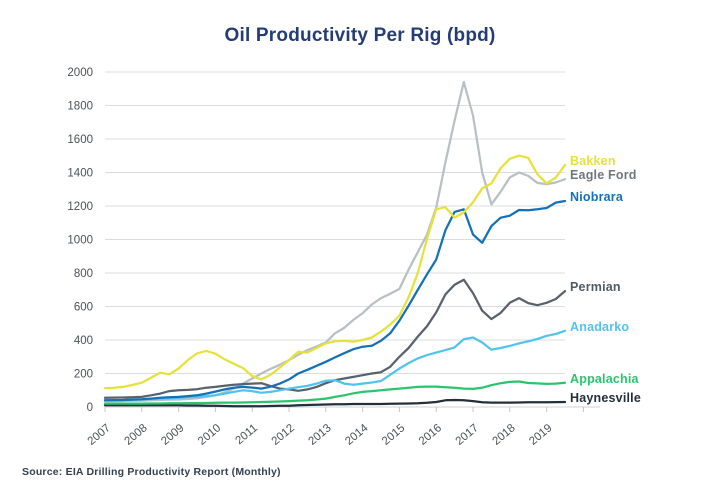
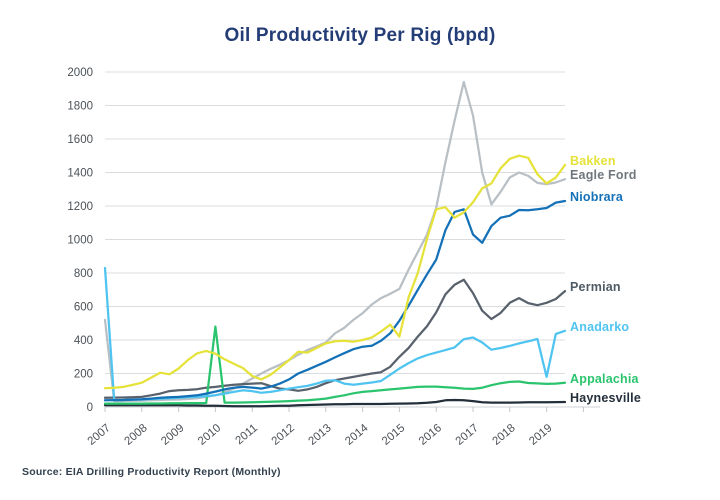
Eagle Ford/2007: 40 -> 520
Anadarko/2007: 40 -> 830
Appalachia/2010: 20 -> 480
Bakken/2015: 540 -> 420
Anadarko/2019: 420 -> 180
